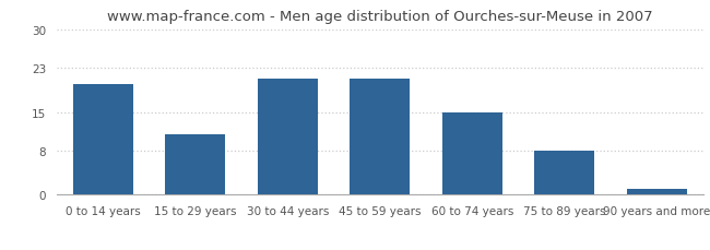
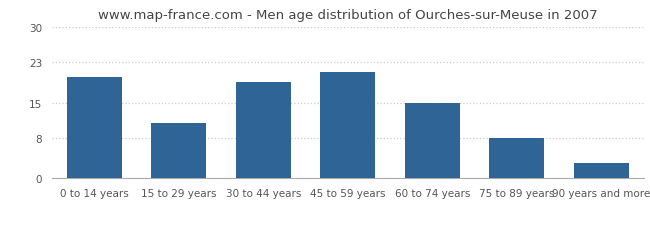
30 to 44 years: 21 -> 19
90 years and more: 1 -> 3
